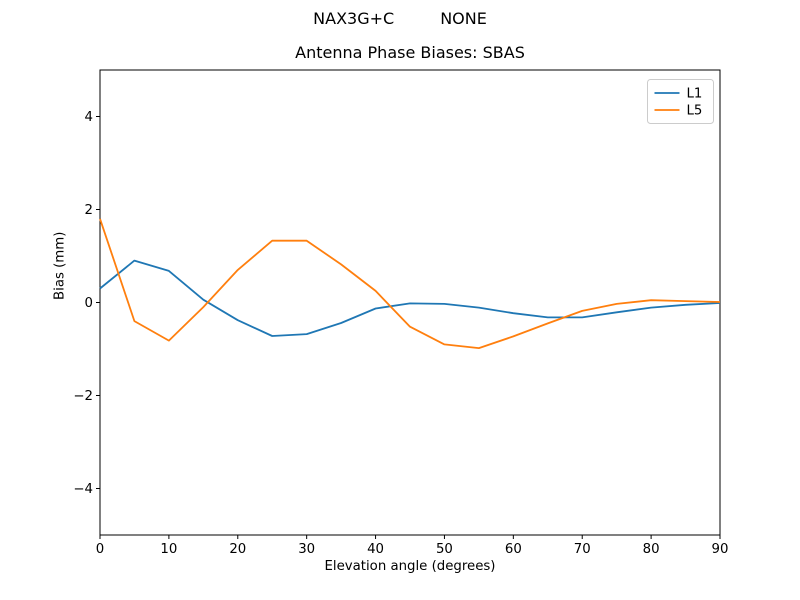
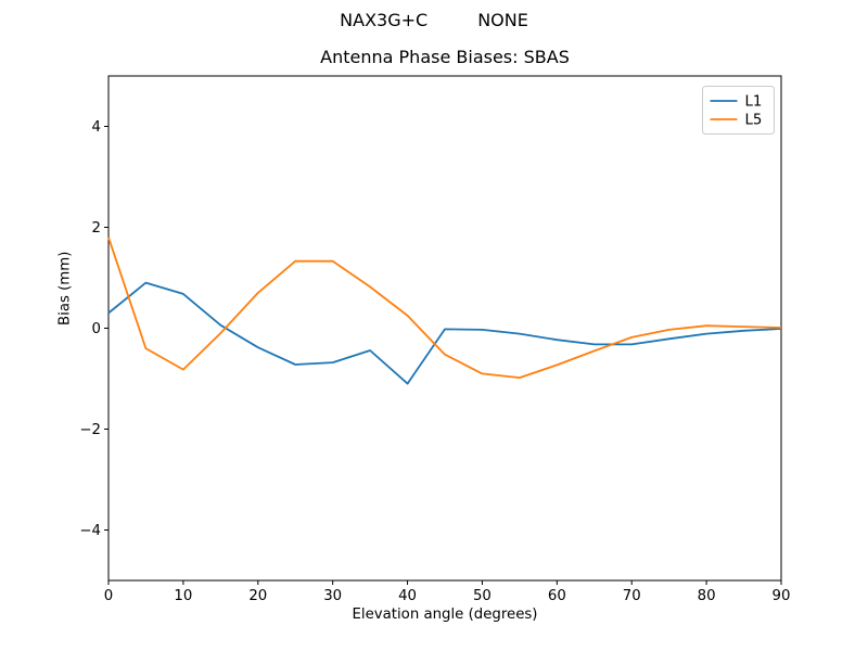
L1/40: -0.1 -> -1.1
